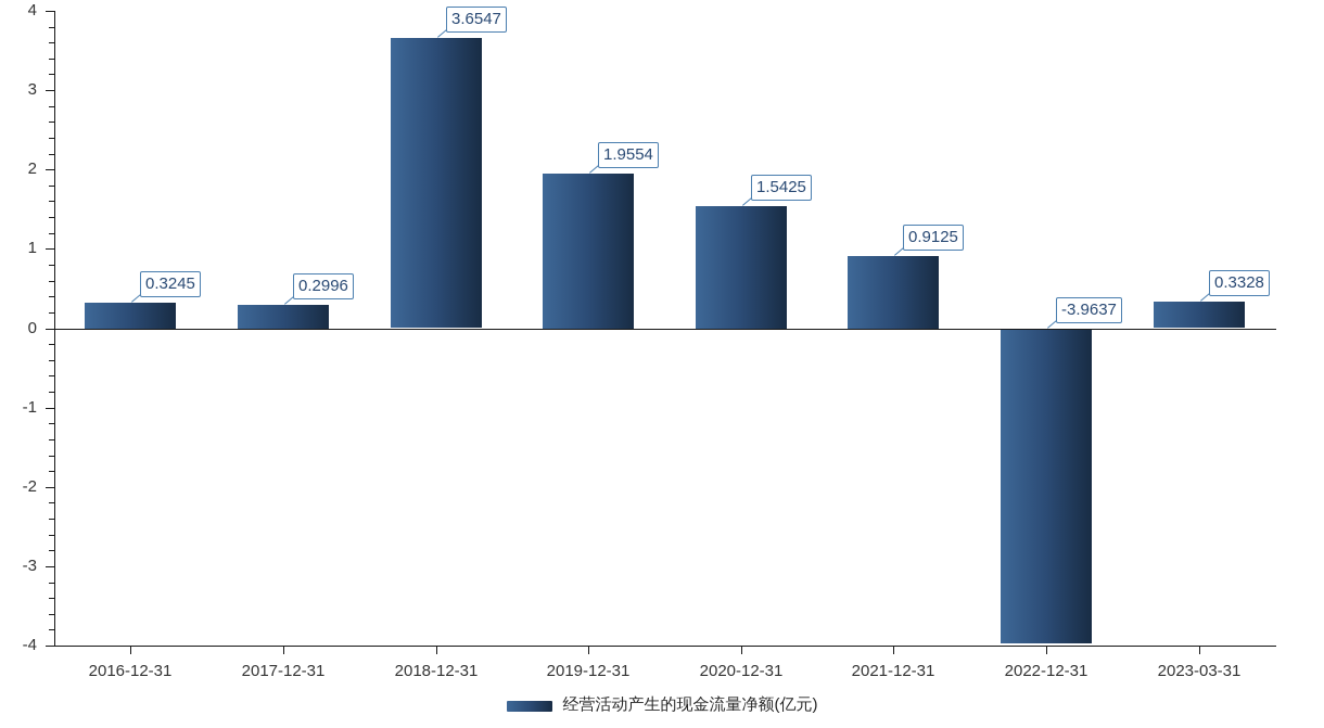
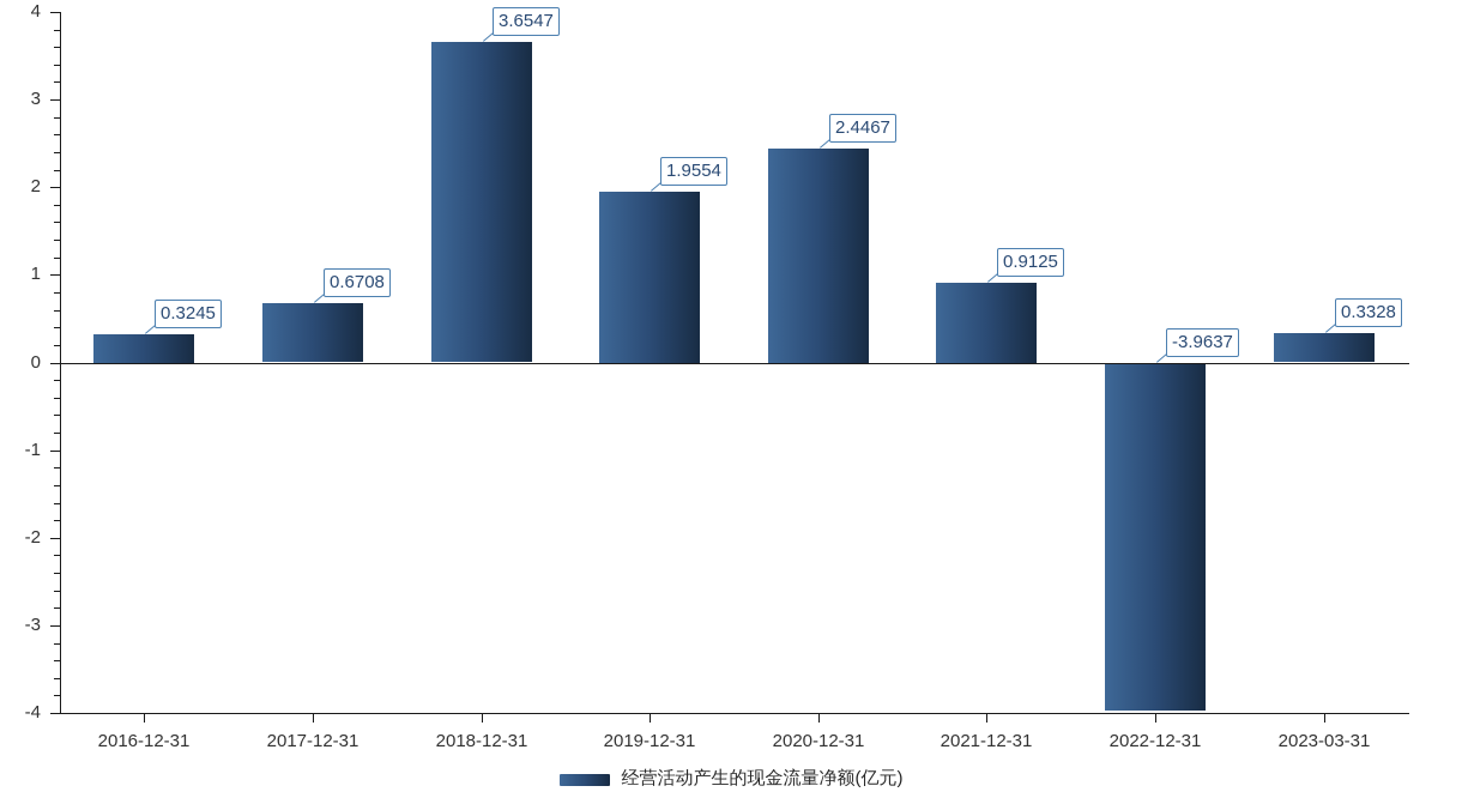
2017-12-31: 0.2996 -> 0.6708
2020-12-31: 1.5425 -> 2.4467
